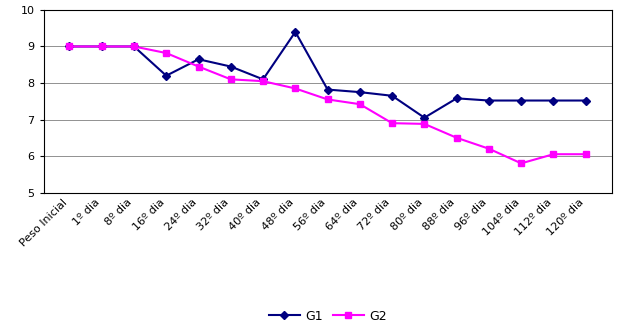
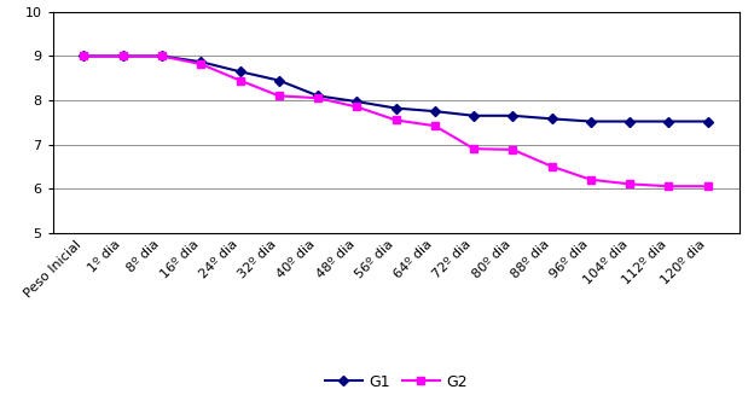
G1/16º dia: 8.20 -> 8.87
G1/48º dia: 9.40 -> 7.97
G1/80º dia: 7.05 -> 7.65
G2/104º dia: 5.80 -> 6.10
